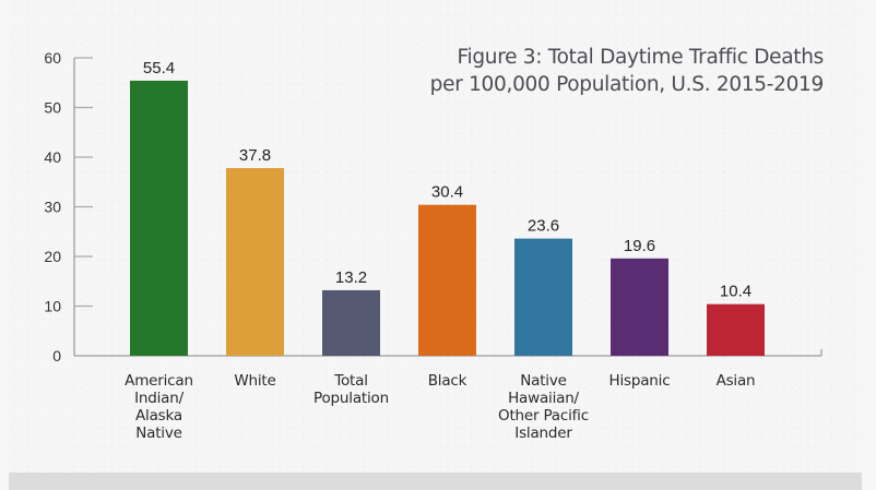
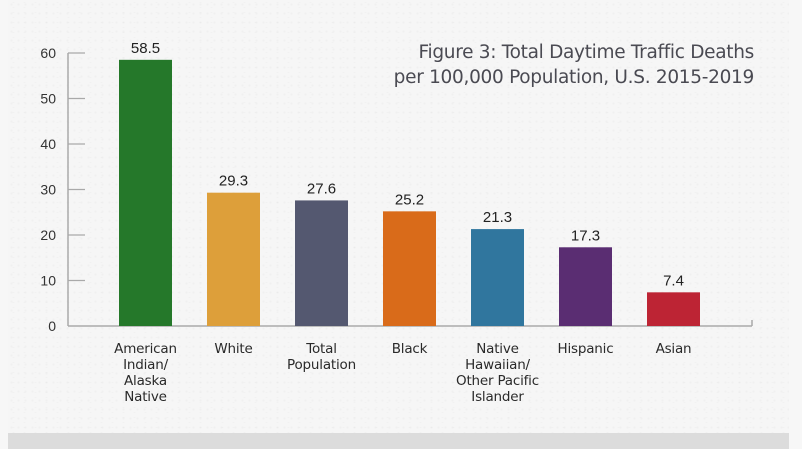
American Indian/ Alaska Native: 55.4 -> 58.5
White: 37.8 -> 29.3
Total Population: 13.2 -> 27.6
Black: 30.4 -> 25.2
Native Hawaiian/ Other Pacific Islander: 23.6 -> 21.3
Hispanic: 19.6 -> 17.3
Asian: 10.4 -> 7.4
